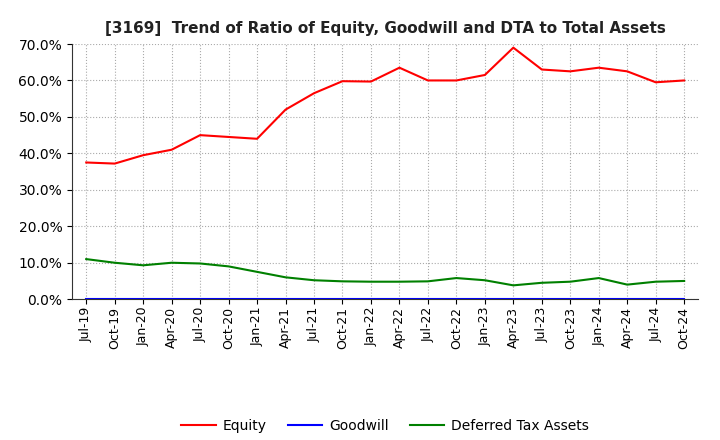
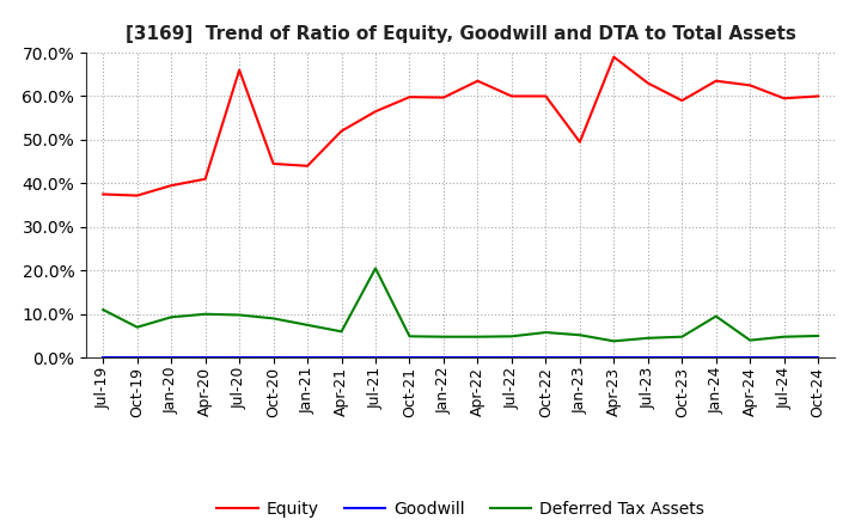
Deferred Tax Assets/Oct-19: 10.0% -> 7.0%
Equity/Jul-20: 45.0% -> 66.0%
Deferred Tax Assets/Jul-21: 5.2% -> 20.5%
Equity/Jan-23: 61.5% -> 49.5%
Equity/Oct-23: 62.5% -> 59.0%
Deferred Tax Assets/Jan-24: 5.8% -> 9.5%
